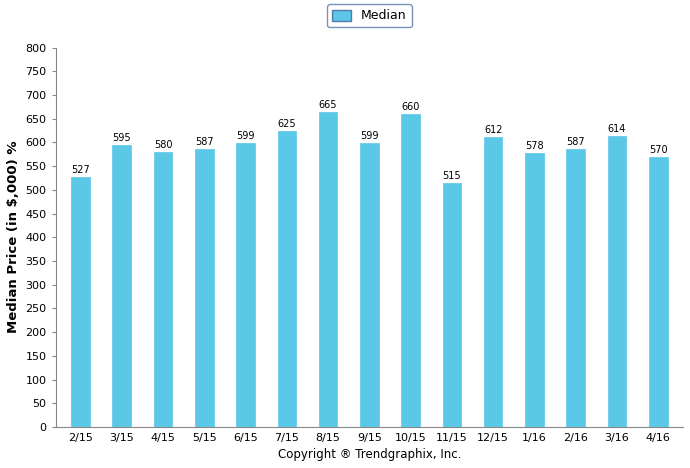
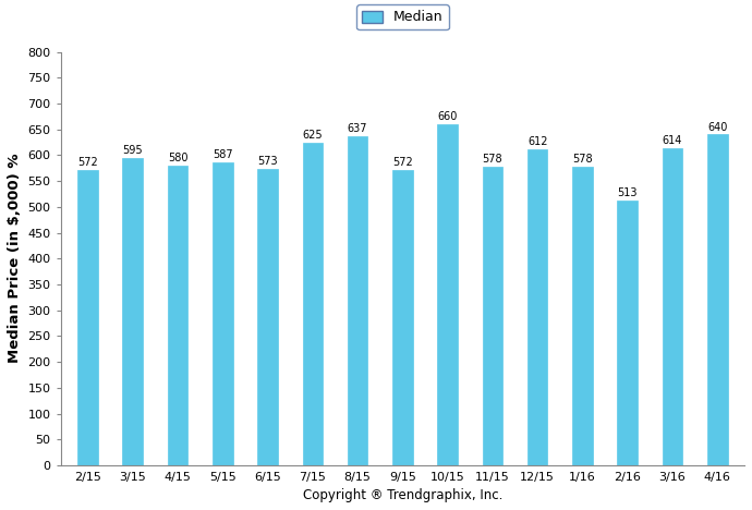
2/15: 527 -> 572
6/15: 599 -> 573
8/15: 665 -> 637
9/15: 599 -> 572
11/15: 515 -> 578
2/16: 587 -> 513
4/16: 570 -> 640
